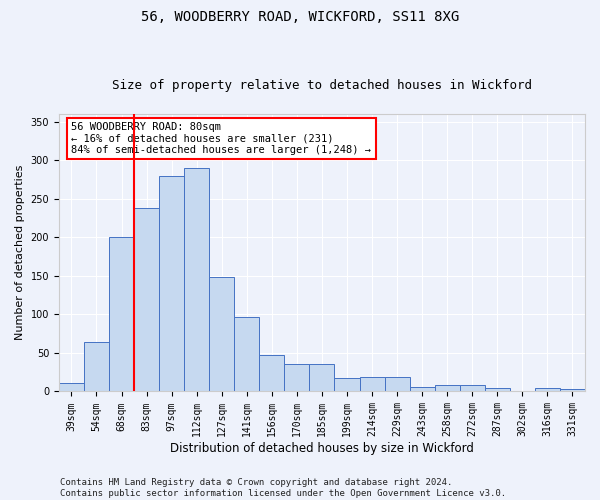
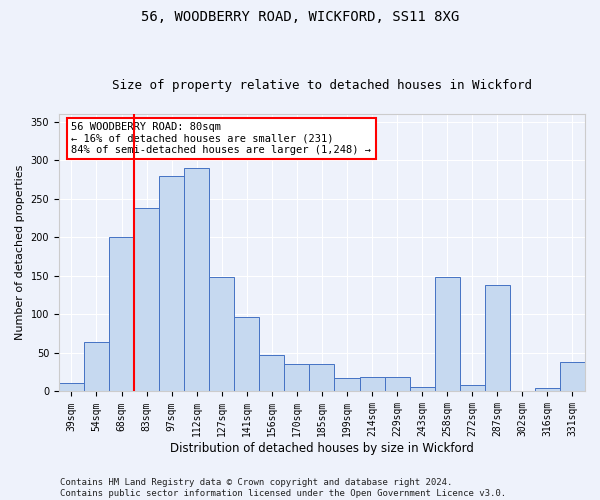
258sqm: 9 -> 148
287sqm: 5 -> 138
331sqm: 3 -> 38
